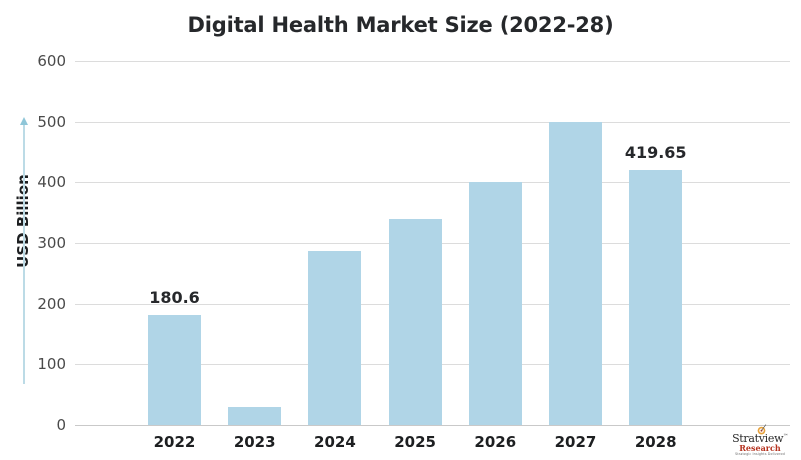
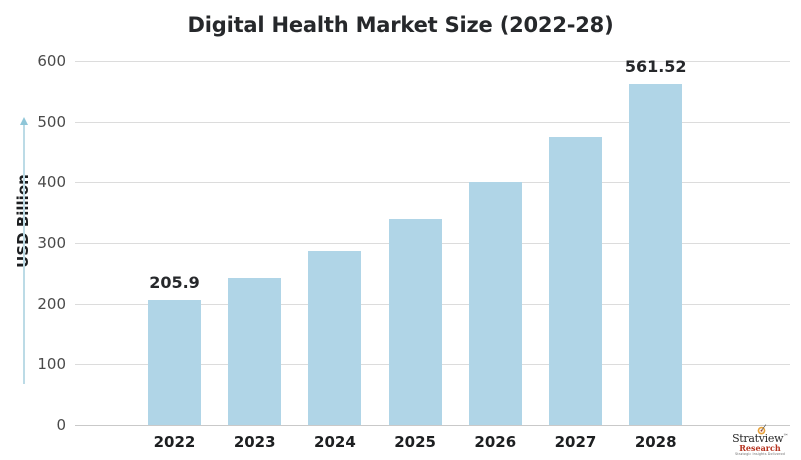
2022: 180.6 -> 205.9
2023: 30 -> 240
2027: 500 -> 480
2028: 419.65 -> 561.52
